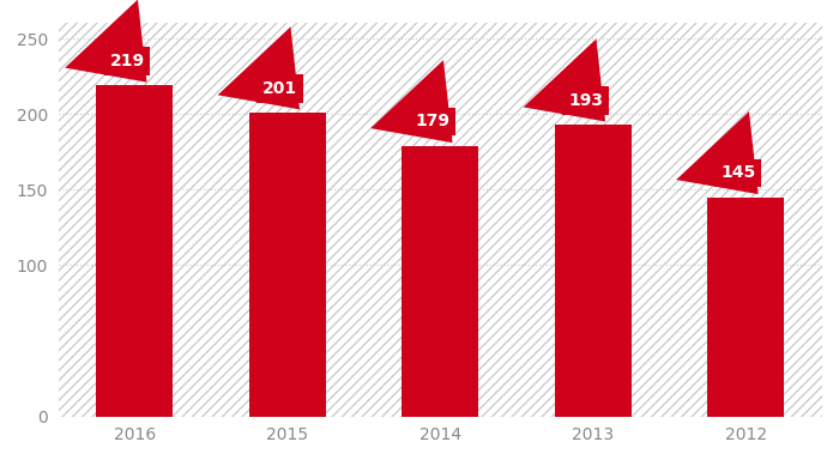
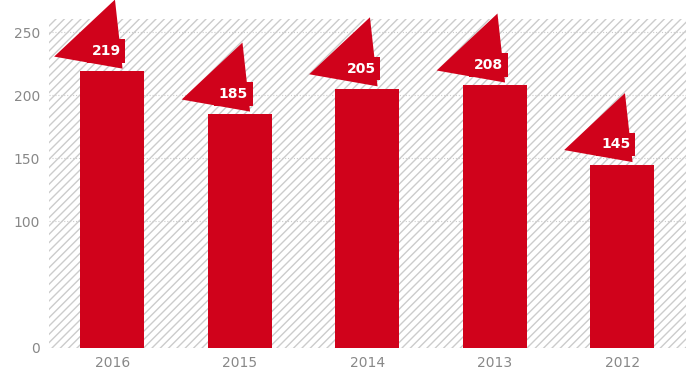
2015: 201 -> 185
2014: 179 -> 205
2013: 193 -> 208
